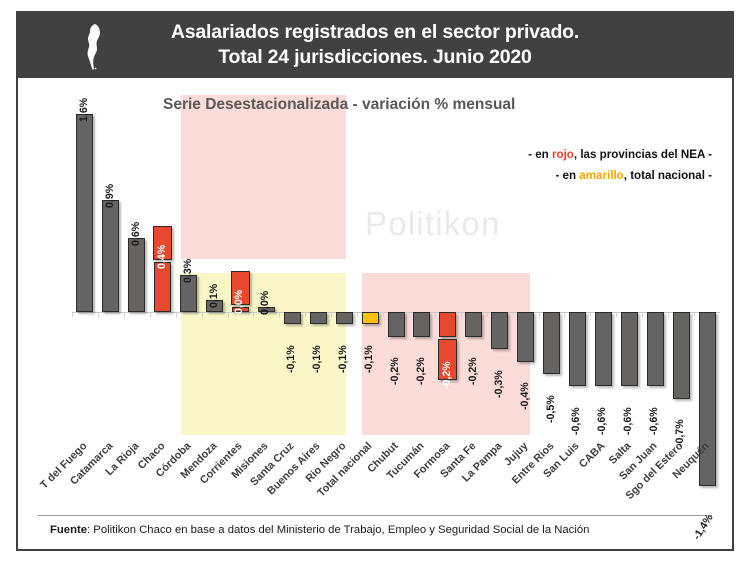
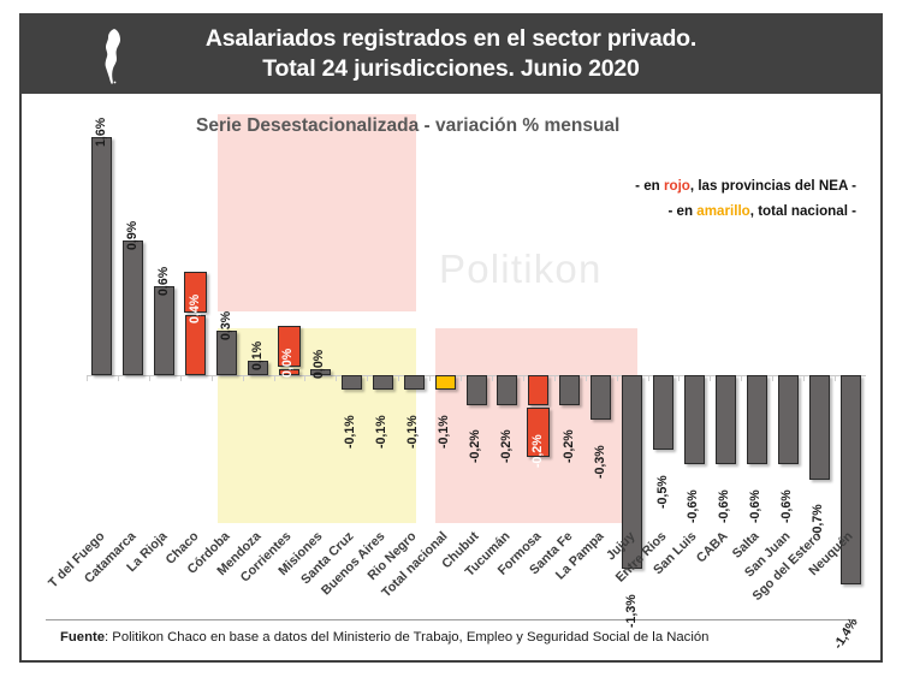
Jujuy: -0,4% -> -1,3%
